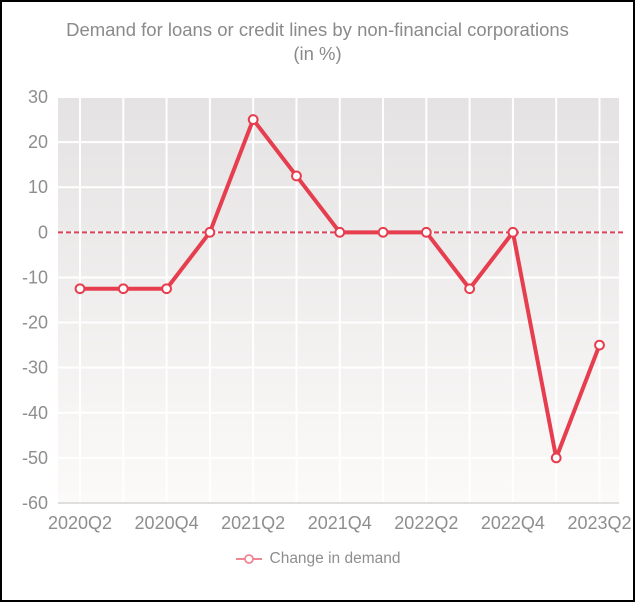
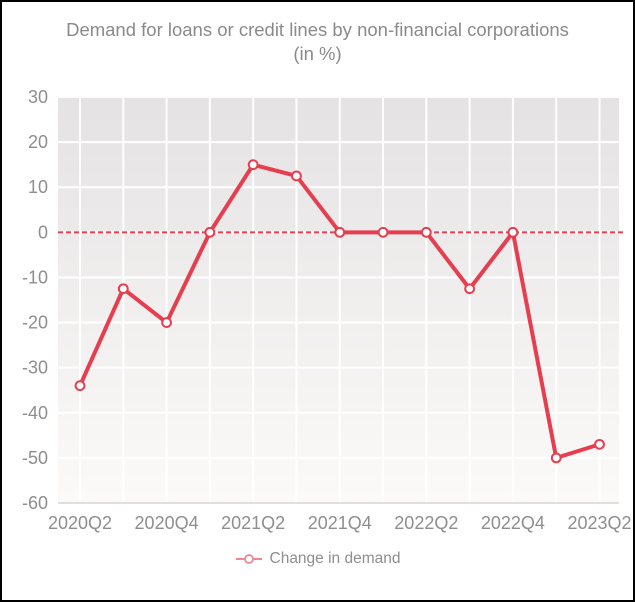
2020Q2: -12 -> -34
2020Q4: -12 -> -20
2021Q2: 25 -> 15
2023Q2: -25 -> -47
